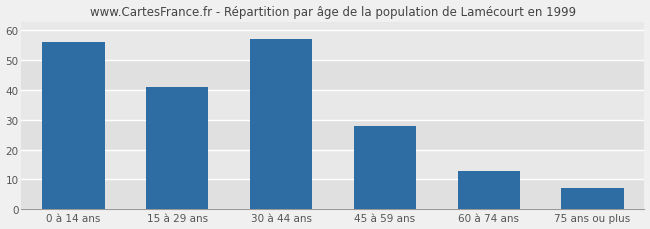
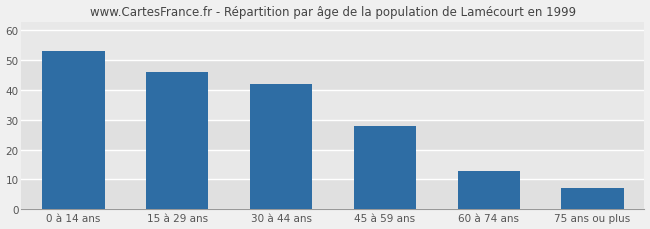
0 à 14 ans: 56 -> 53
15 à 29 ans: 41 -> 46
30 à 44 ans: 57 -> 42
